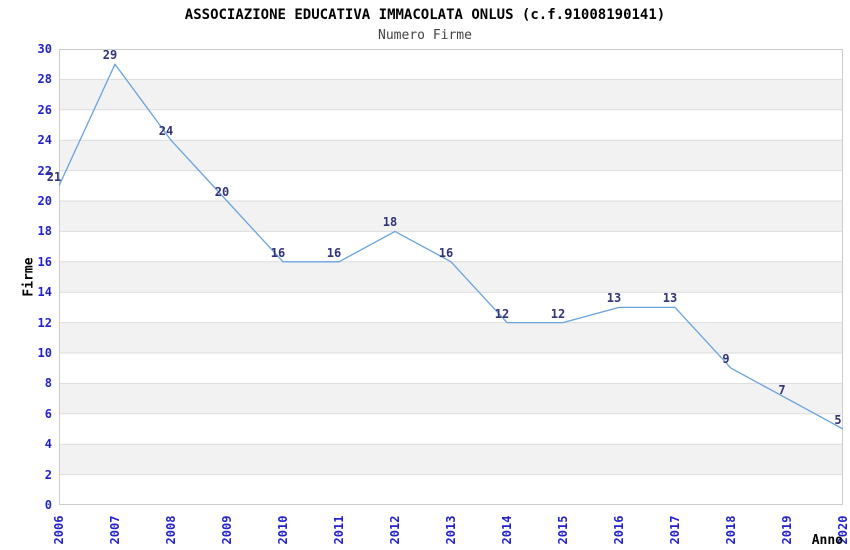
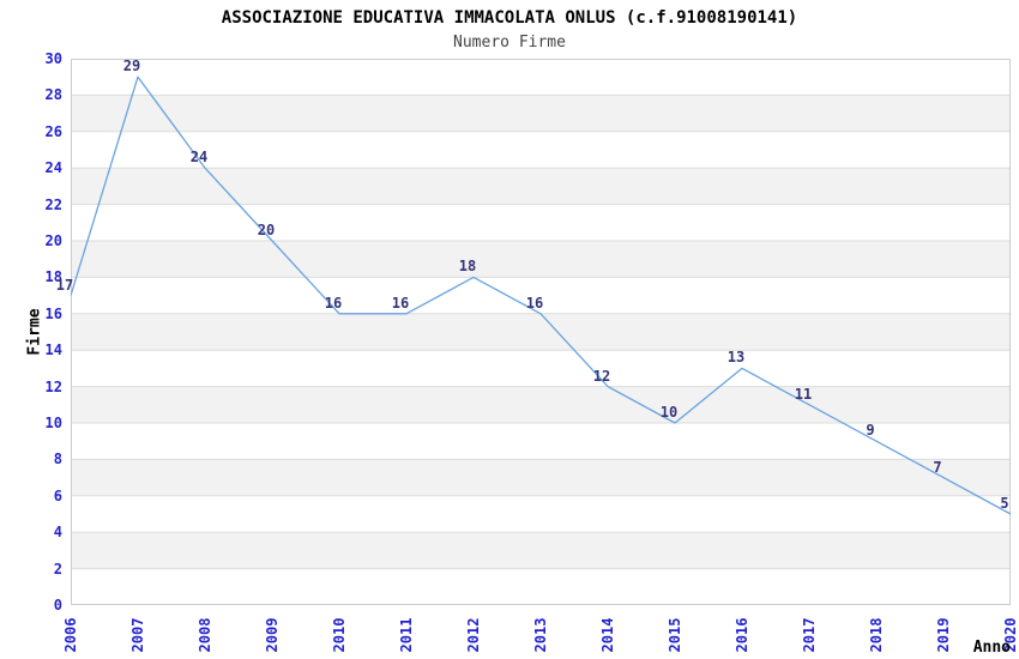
2006: 21 -> 17
2015: 12 -> 10
2017: 13 -> 11
